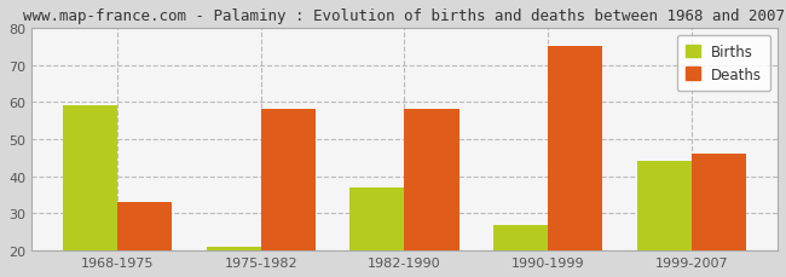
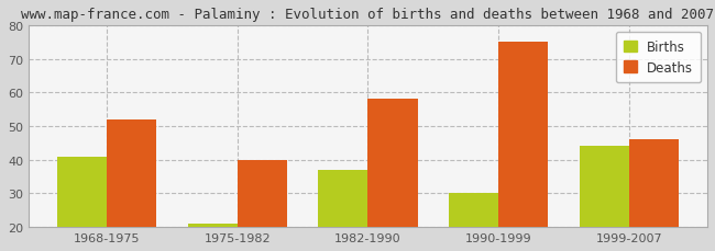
Births/1968-1975: 59 -> 41
Deaths/1968-1975: 33 -> 52
Deaths/1975-1982: 58 -> 40
Births/1990-1999: 27 -> 30
